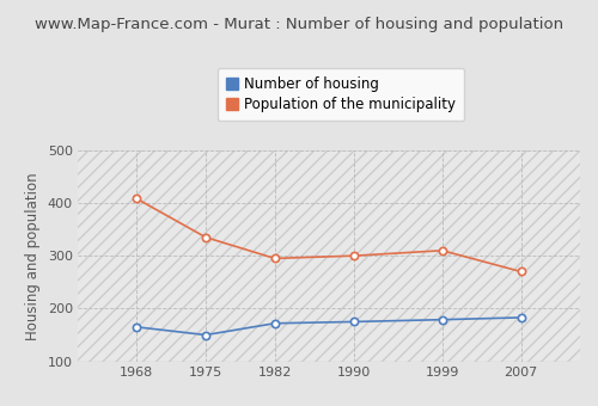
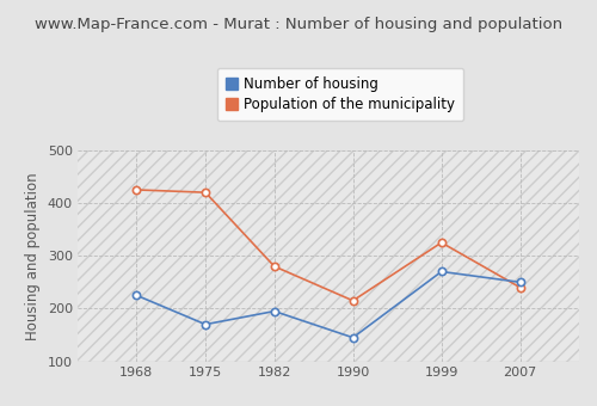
Number of housing/1968: 165 -> 225
Population of the municipality/1968: 408 -> 425
Number of housing/1975: 150 -> 170
Population of the municipality/1975: 335 -> 420
Number of housing/1982: 172 -> 195
Population of the municipality/1982: 295 -> 280
Number of housing/1990: 175 -> 145
Population of the municipality/1990: 300 -> 215
Number of housing/1999: 179 -> 270
Population of the municipality/1999: 310 -> 325
Number of housing/2007: 183 -> 250
Population of the municipality/2007: 270 -> 240
